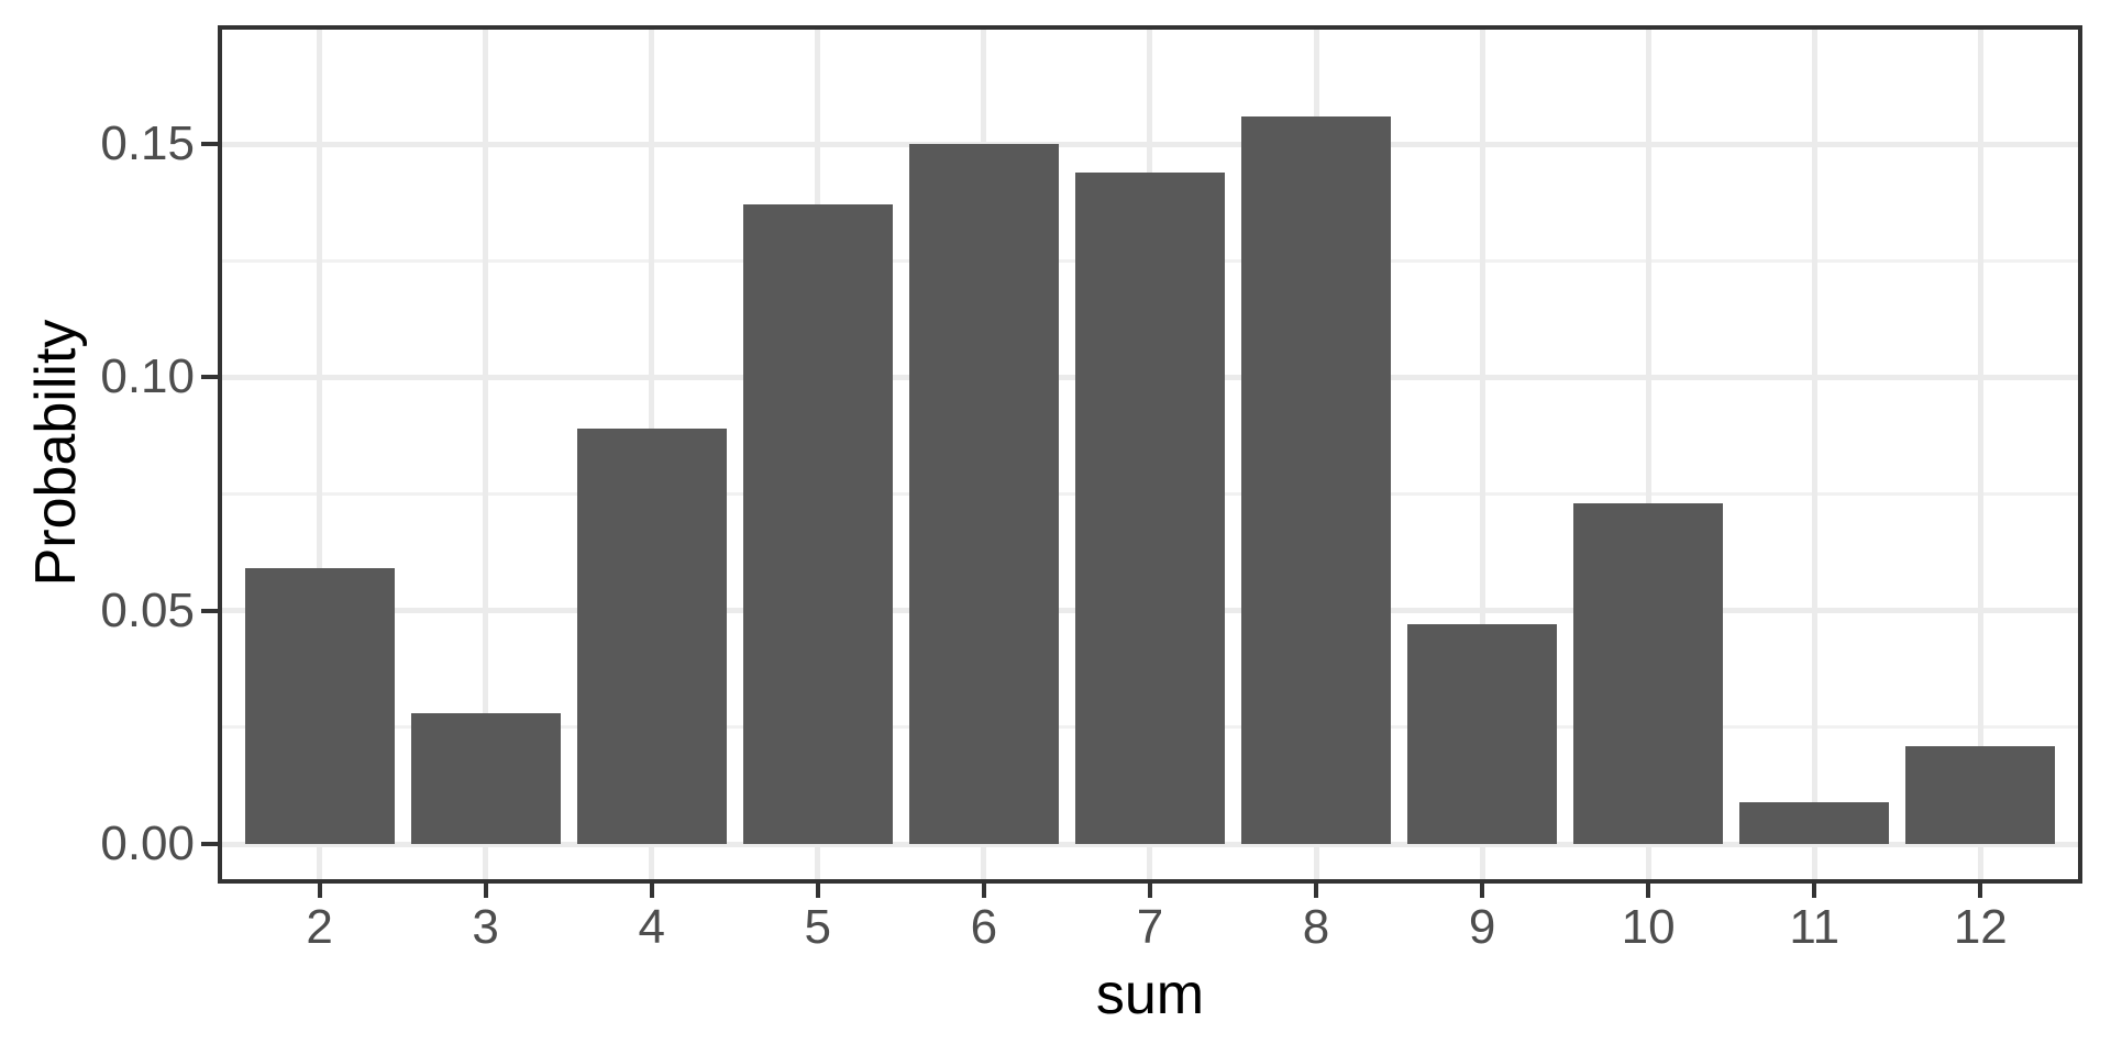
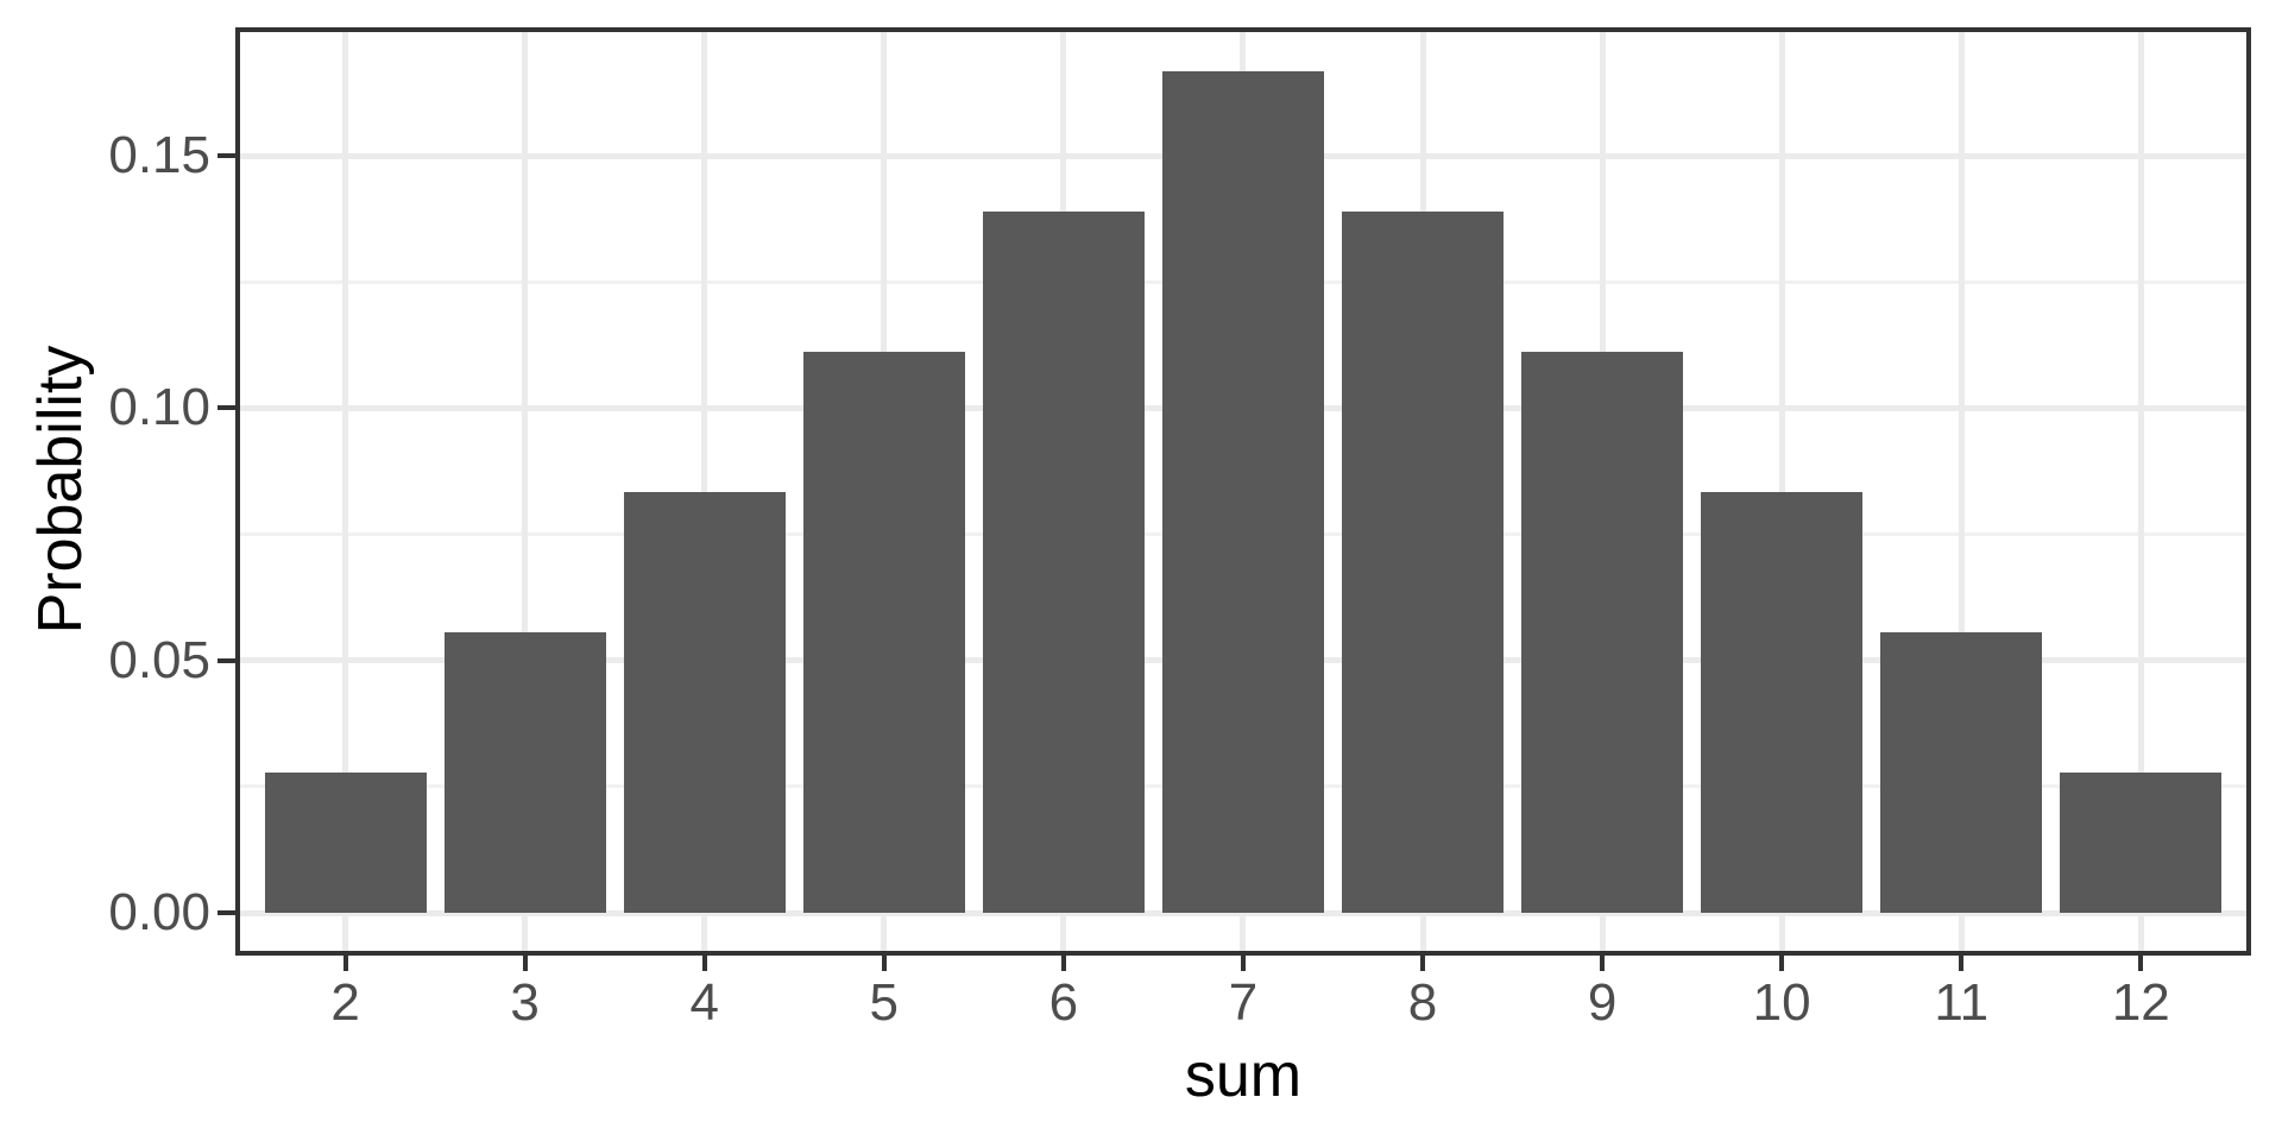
2: 0.059 -> 0.028
3: 0.028 -> 0.056
4: 0.089 -> 0.083
5: 0.137 -> 0.111
6: 0.150 -> 0.139
7: 0.144 -> 0.167
8: 0.156 -> 0.139
9: 0.047 -> 0.111
10: 0.073 -> 0.083
11: 0.009 -> 0.056
12: 0.021 -> 0.028
